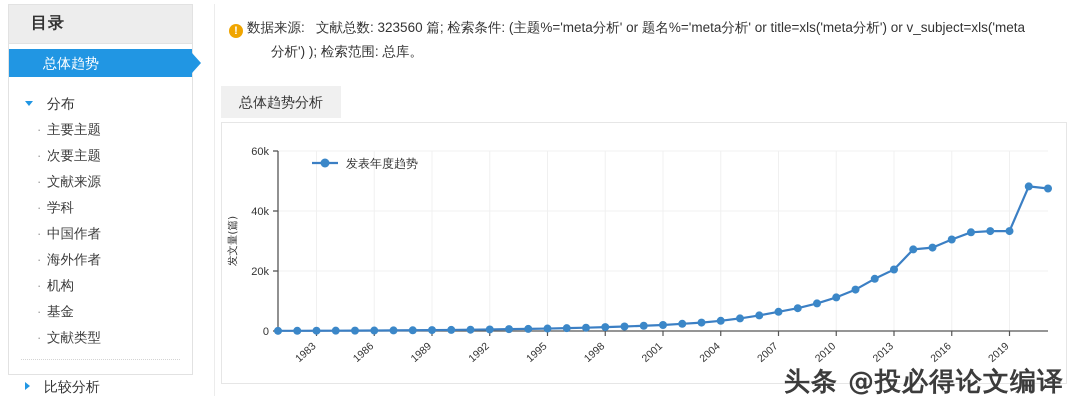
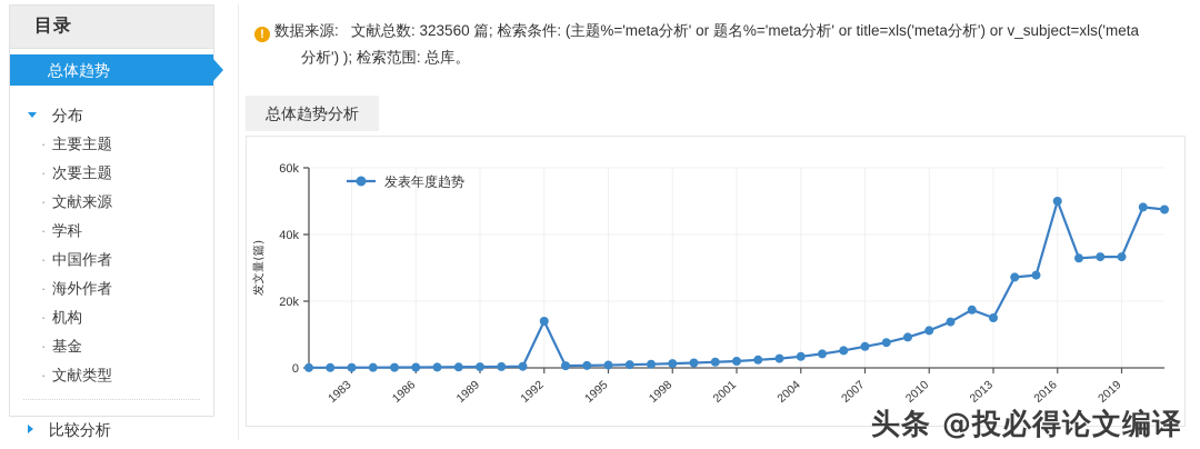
1992: 1k -> 14k
2013: 20k -> 15k
2016: 30k -> 50k
